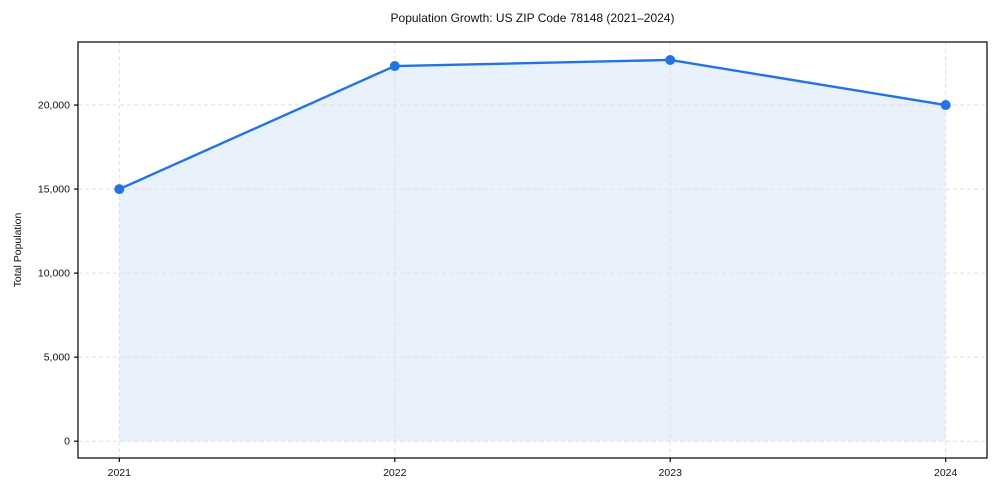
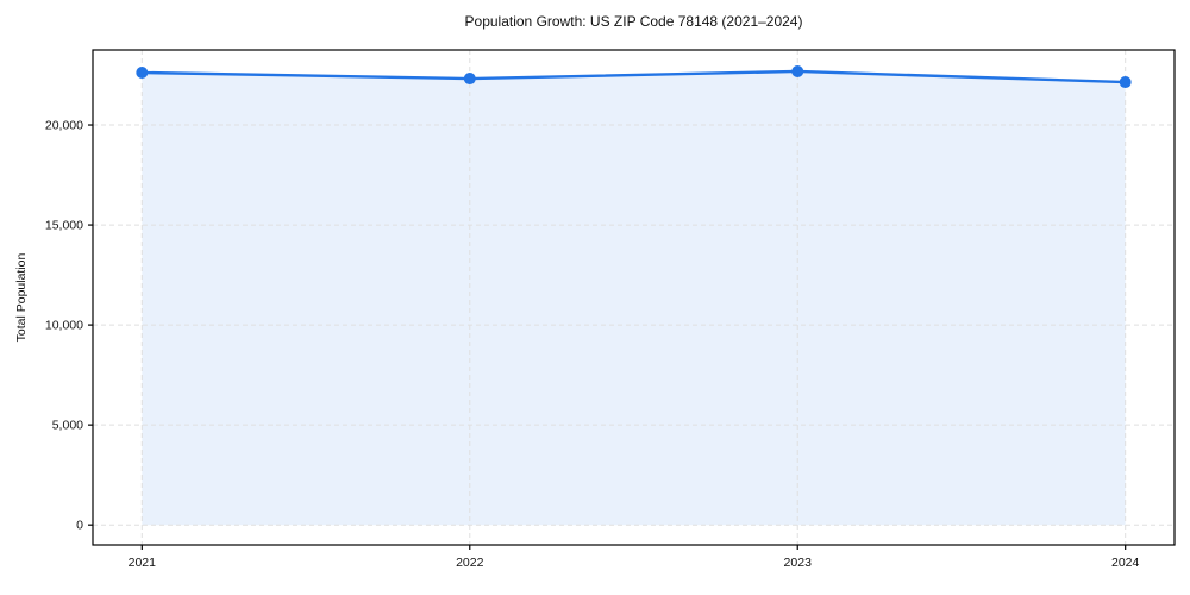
2021: 15000 -> 22600
2024: 20000 -> 22100
